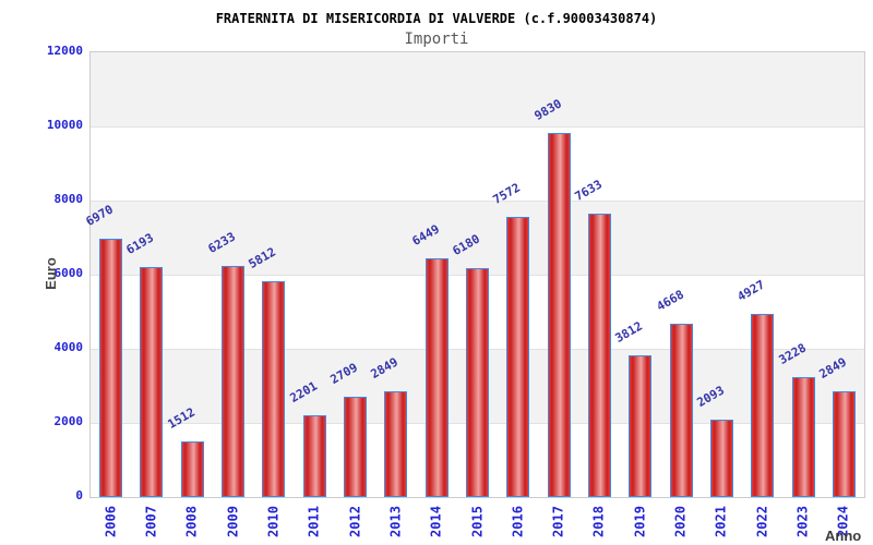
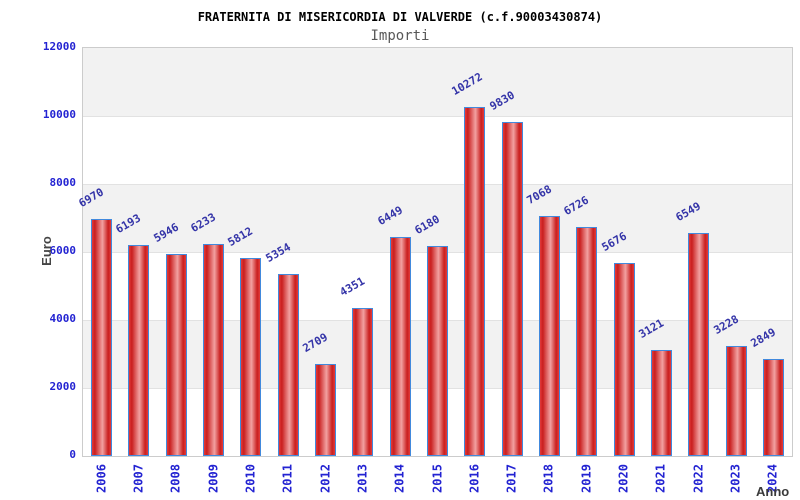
2008: 1512 -> 5946
2011: 2201 -> 5354
2013: 2849 -> 4351
2016: 7572 -> 10272
2018: 7633 -> 7068
2019: 3812 -> 6726
2020: 4668 -> 5676
2021: 2093 -> 3121
2022: 4927 -> 6549
